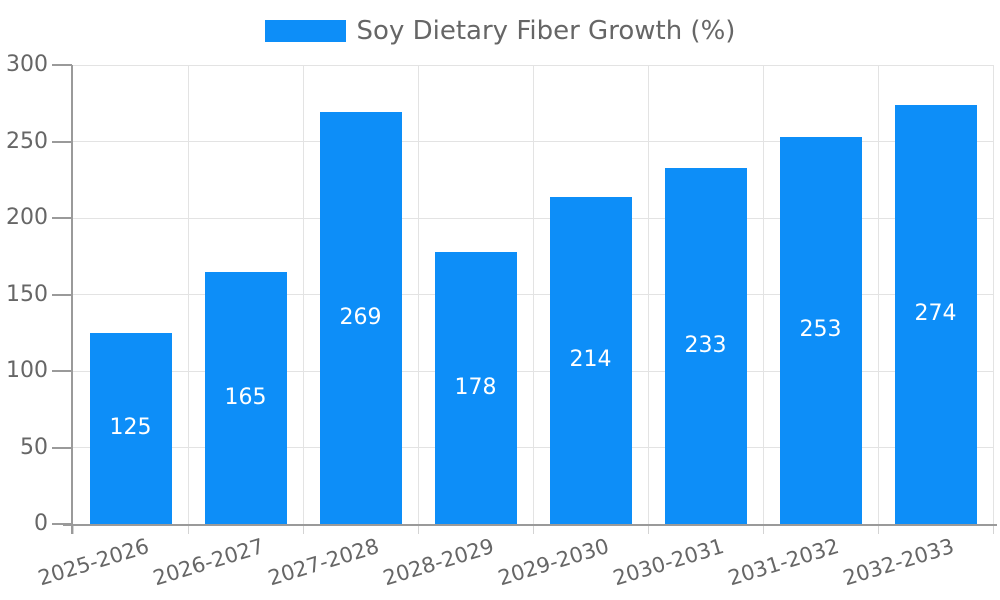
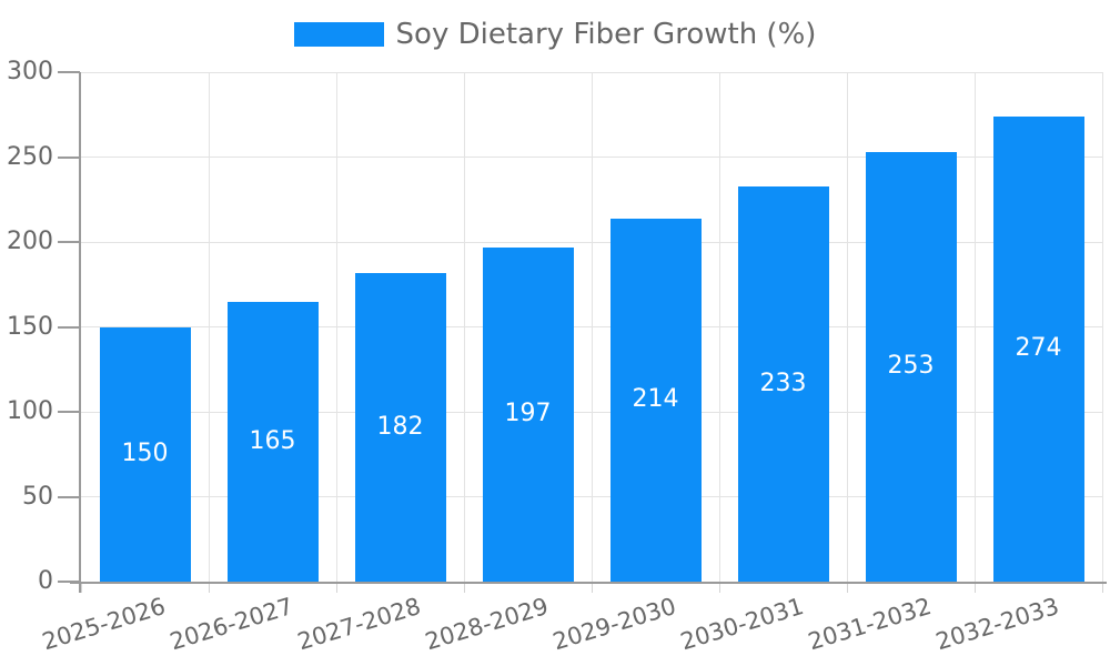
2025-2026: 125 -> 150
2027-2028: 269 -> 182
2028-2029: 178 -> 197
